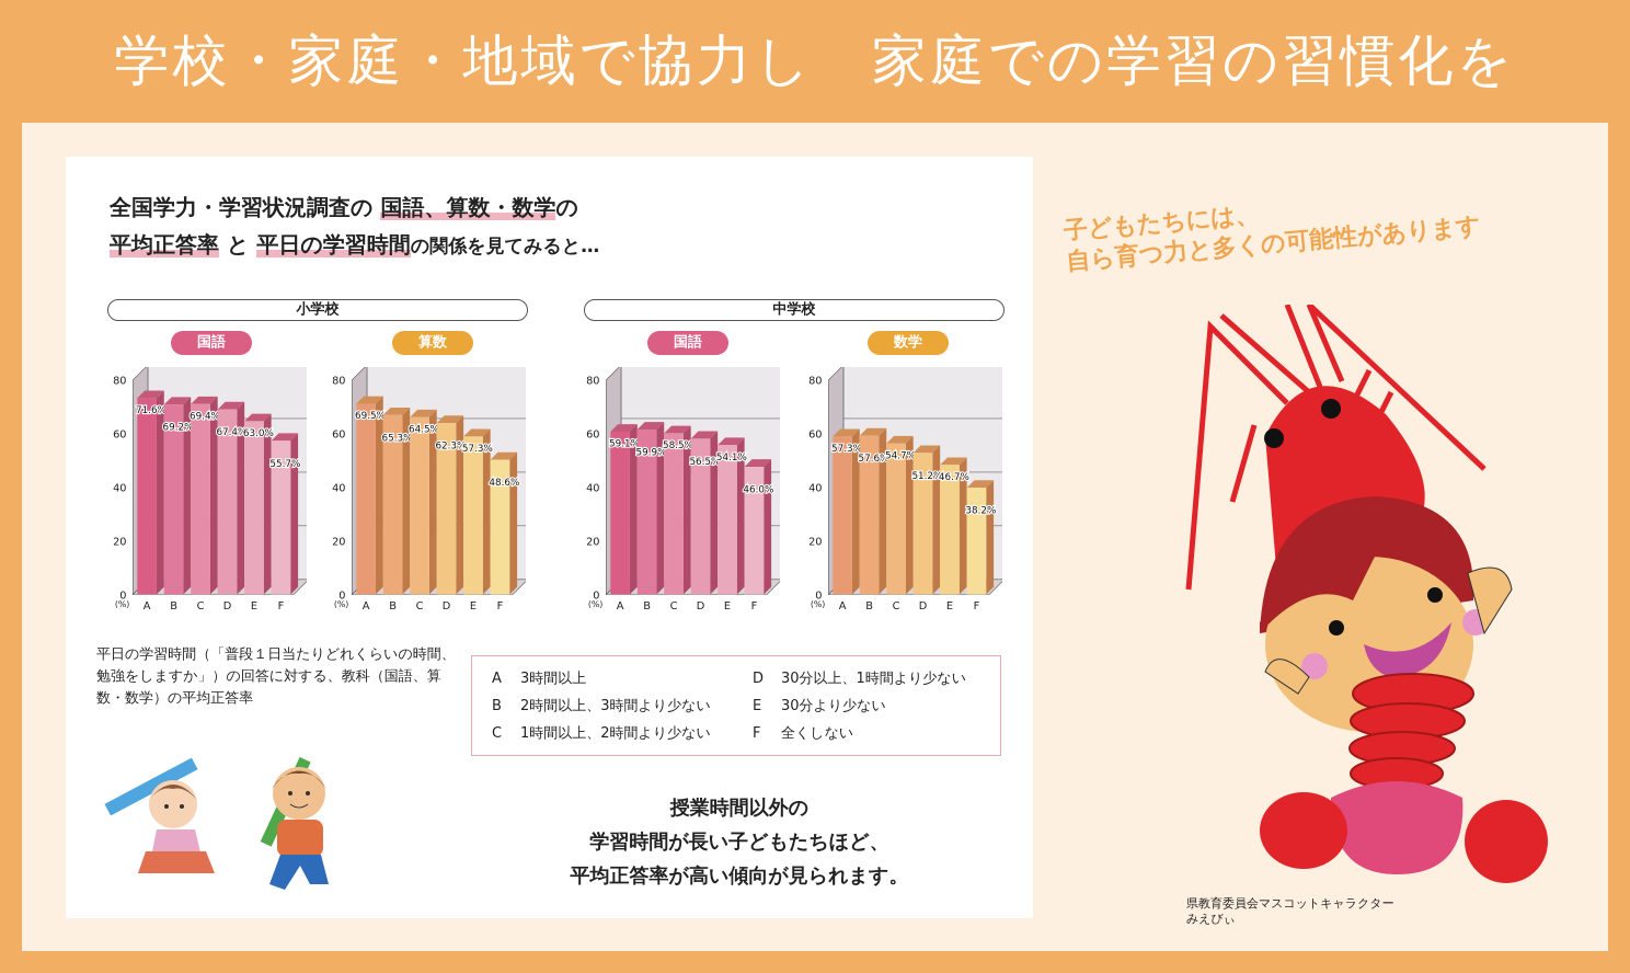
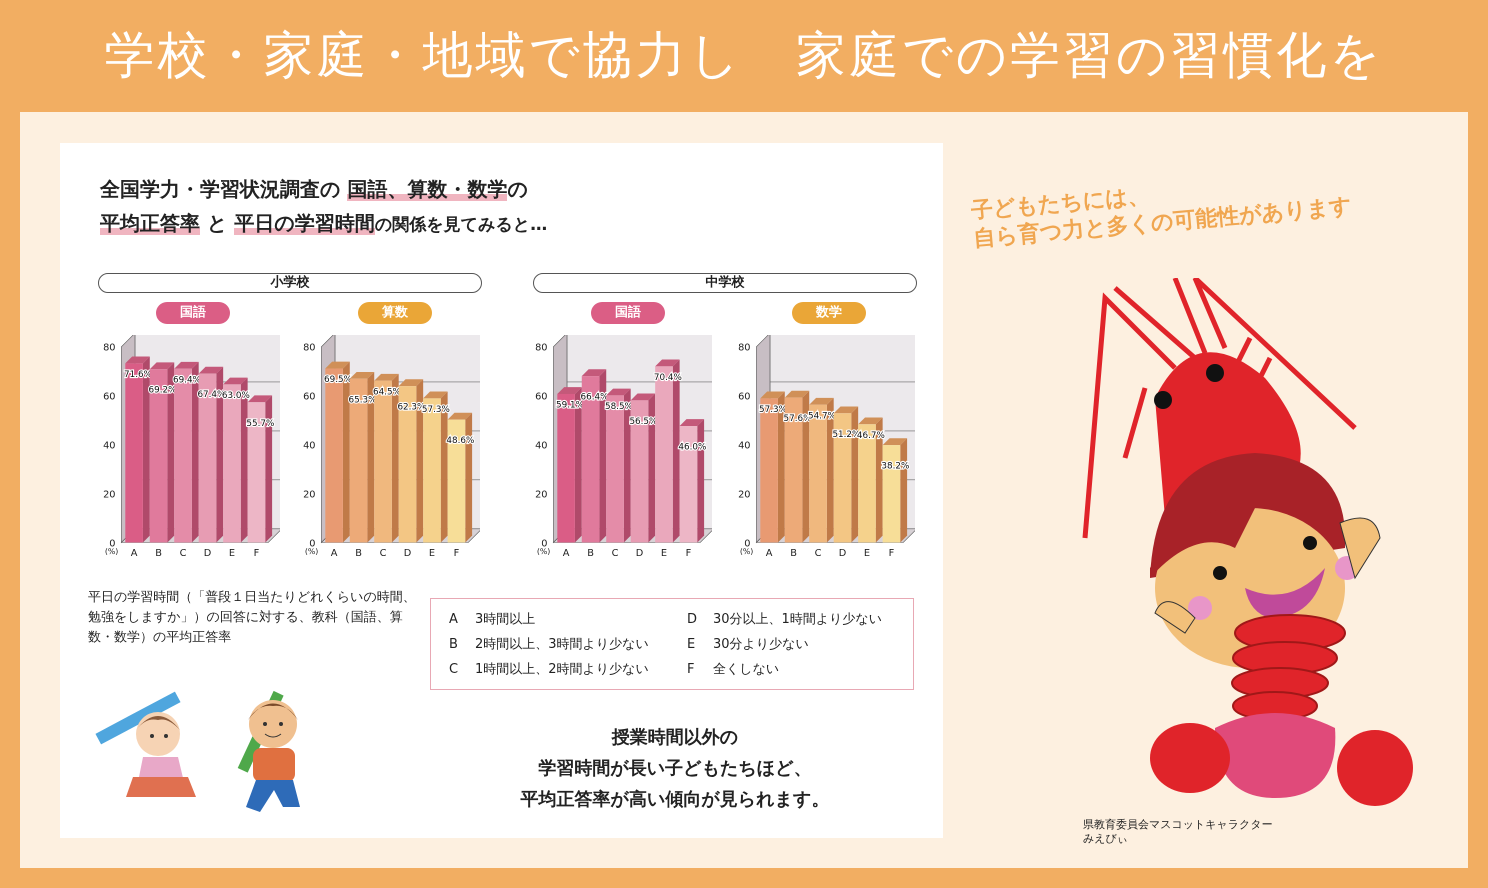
中学校 国語/B: 59.9% -> 66.4%
中学校 国語/E: 54.1% -> 70.4%
